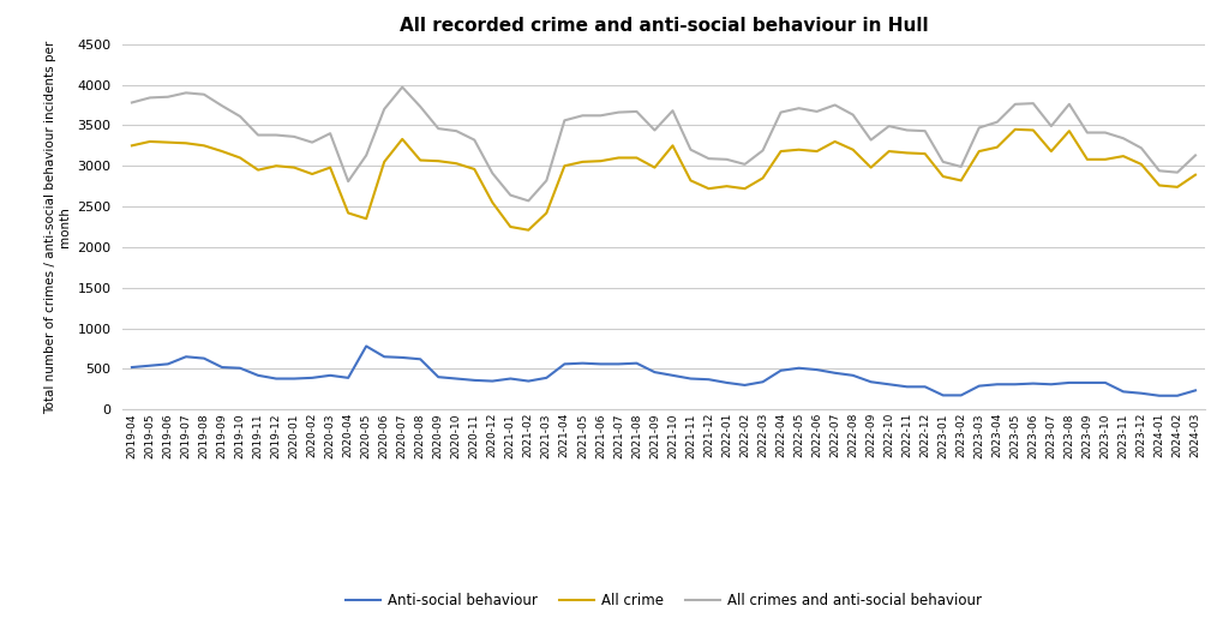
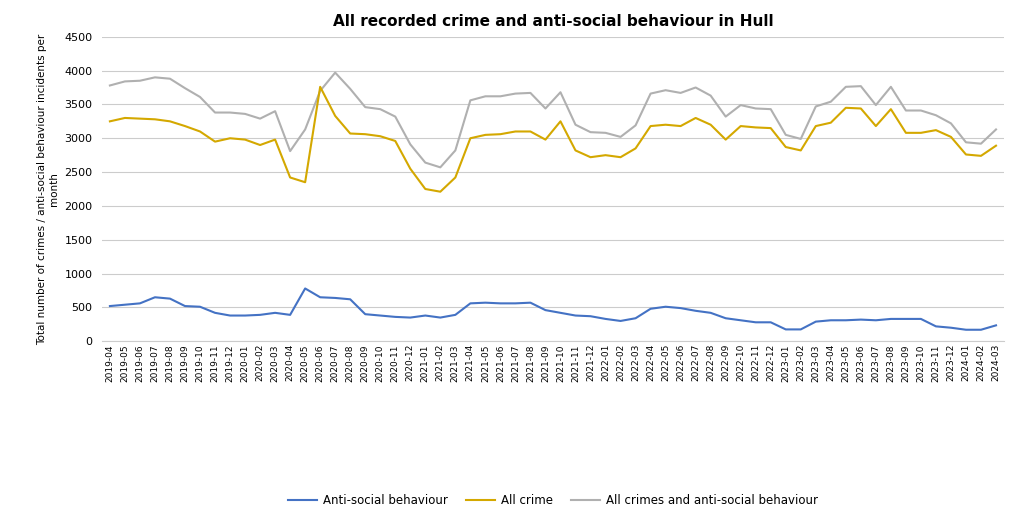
All crime/2020-06: 3050 -> 3760
